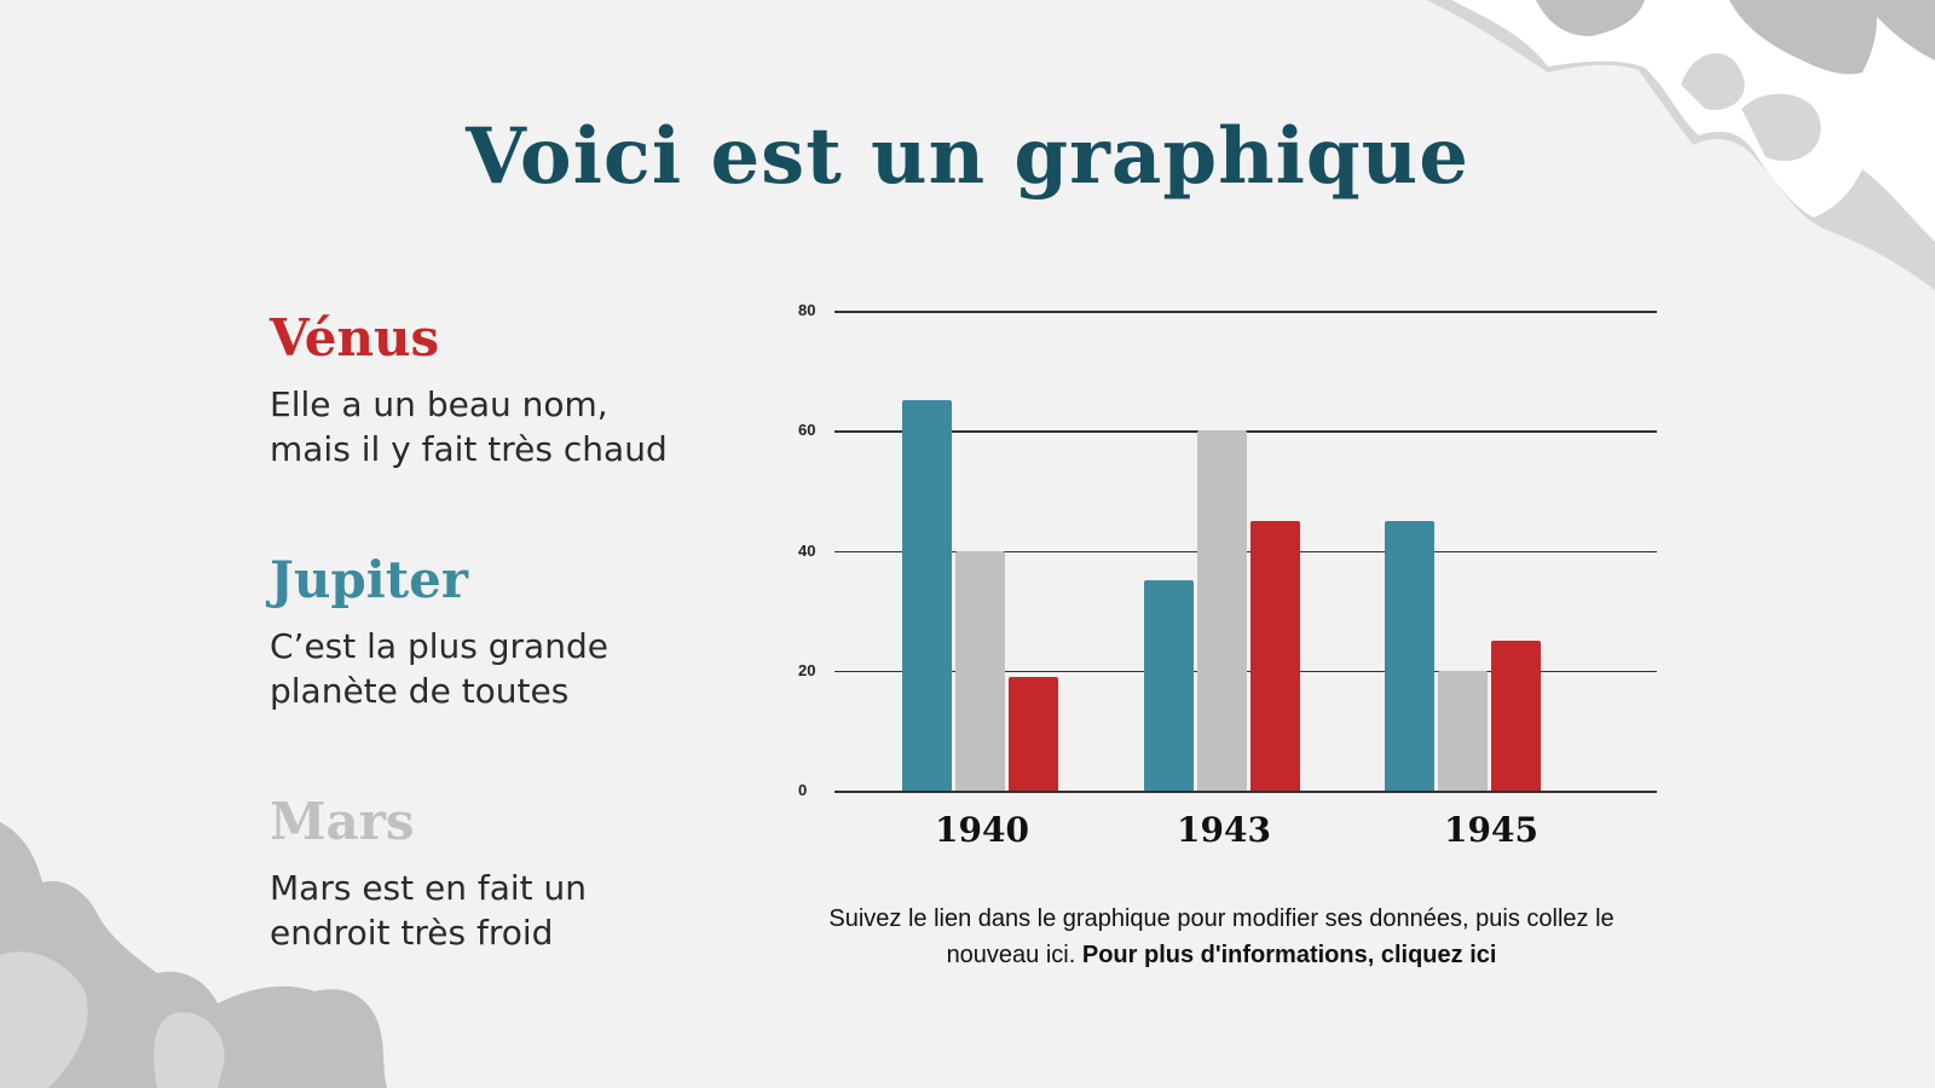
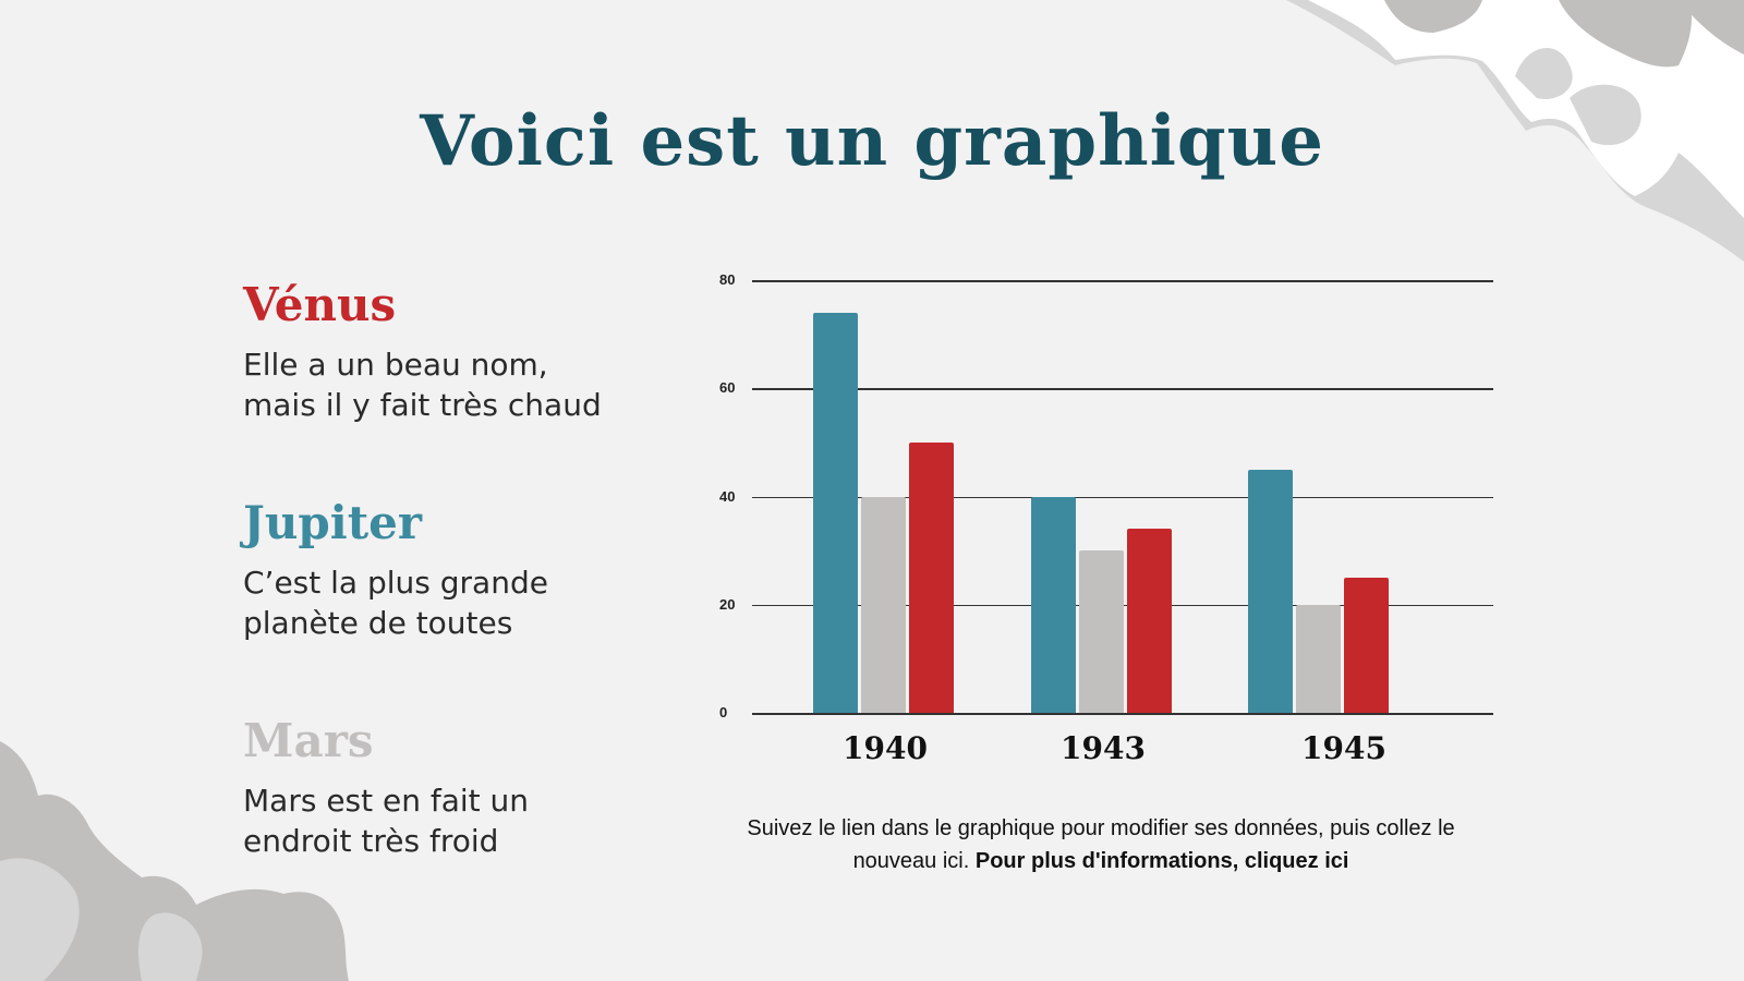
Jupiter/1940: 65 -> 74
Vénus/1940: 19 -> 50
Jupiter/1943: 35 -> 40
Mars/1943: 60 -> 30
Vénus/1943: 45 -> 34
